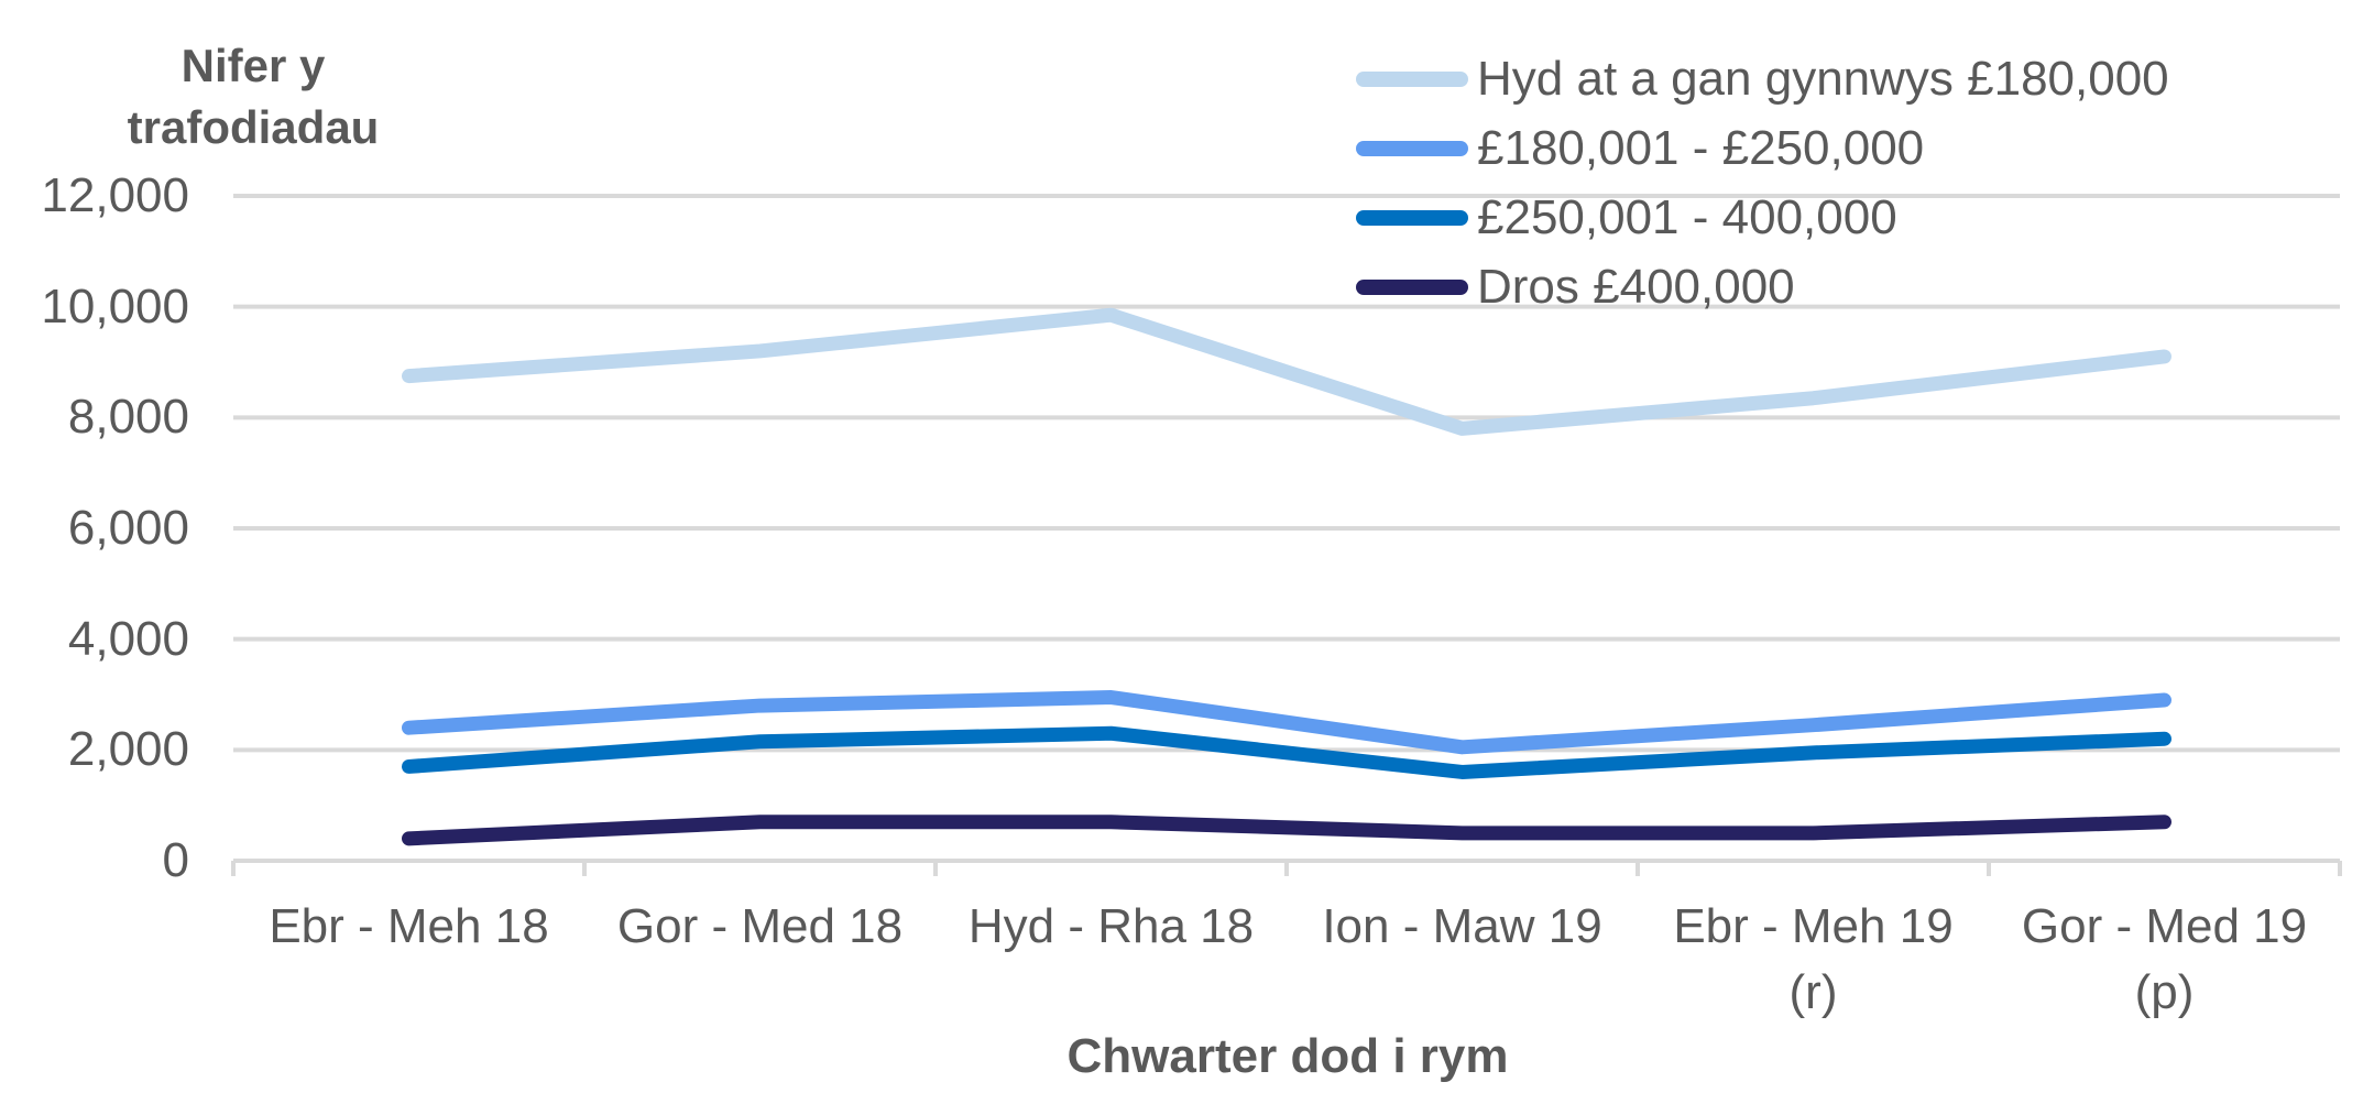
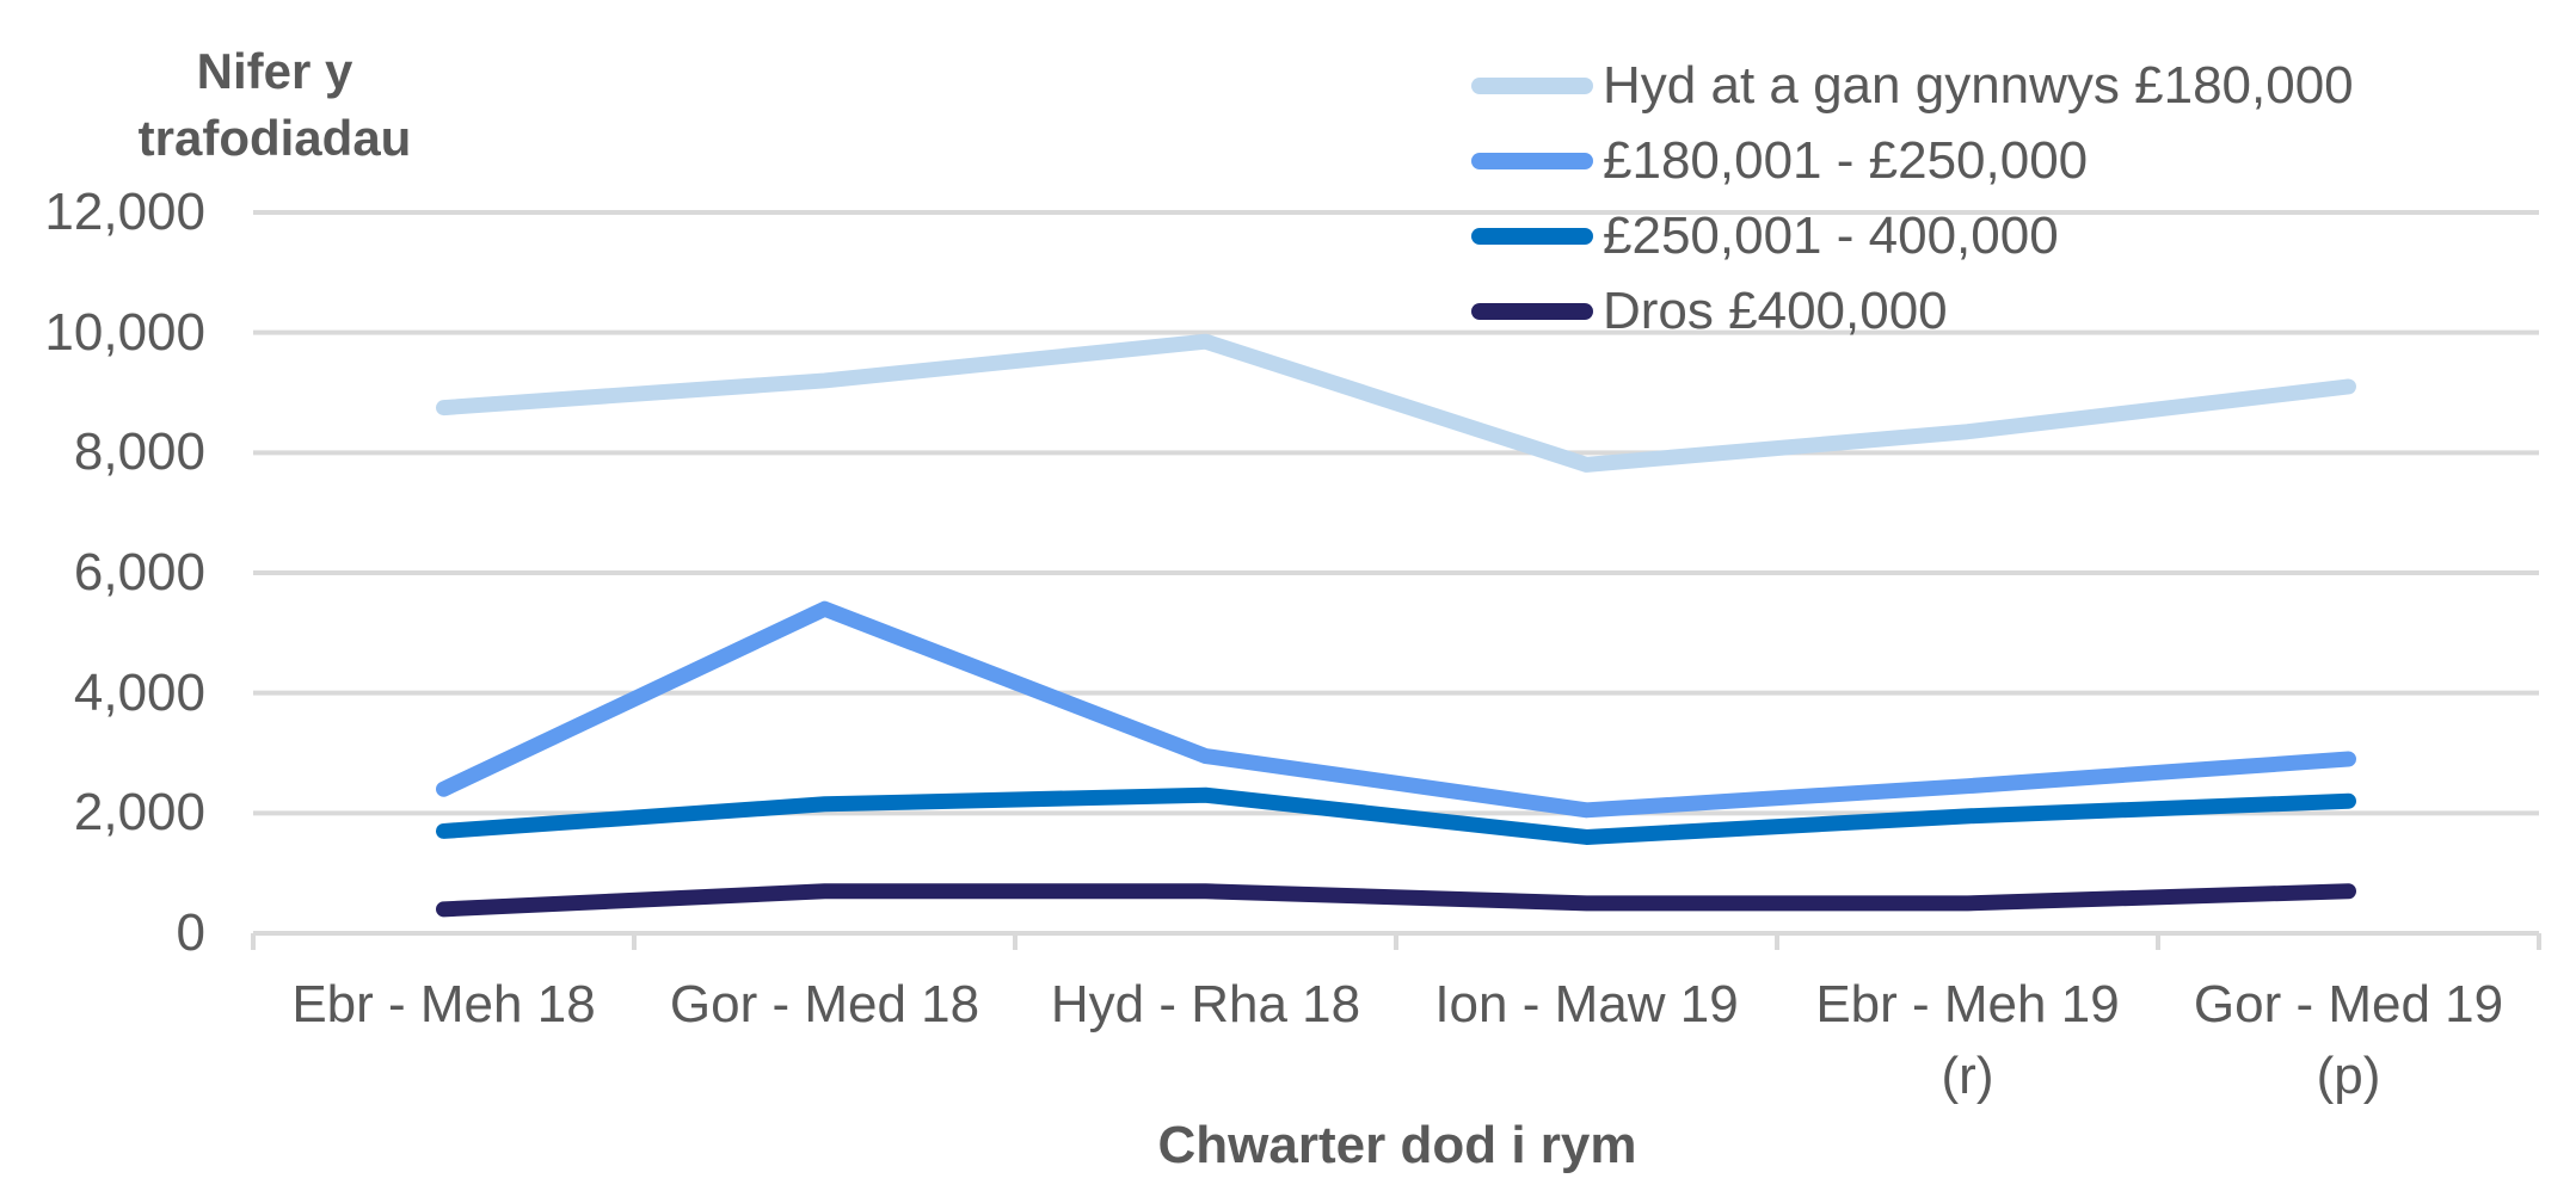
£180,001 - £250,000/Gor - Med 18: 2800 -> 5400
